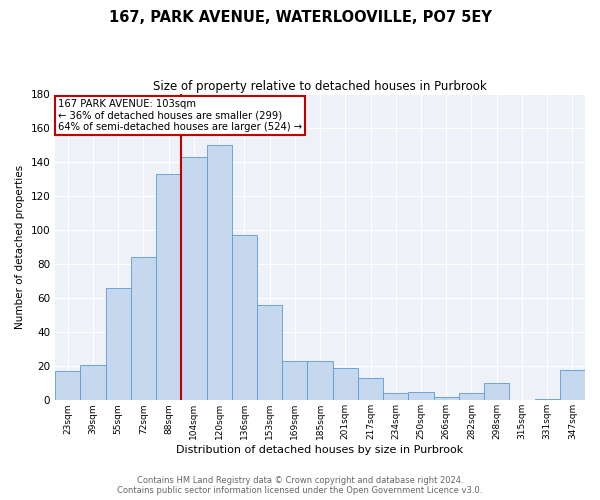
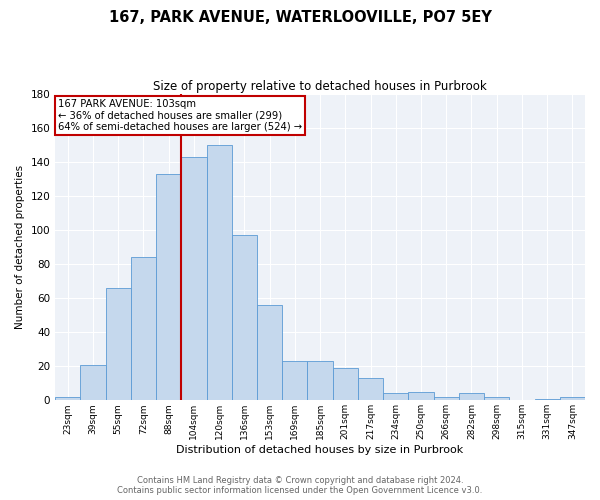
23sqm: 17 -> 2
298sqm: 10 -> 2
347sqm: 18 -> 2
